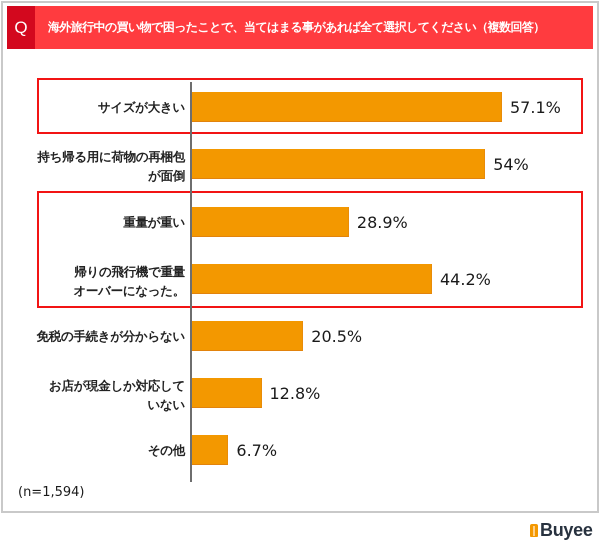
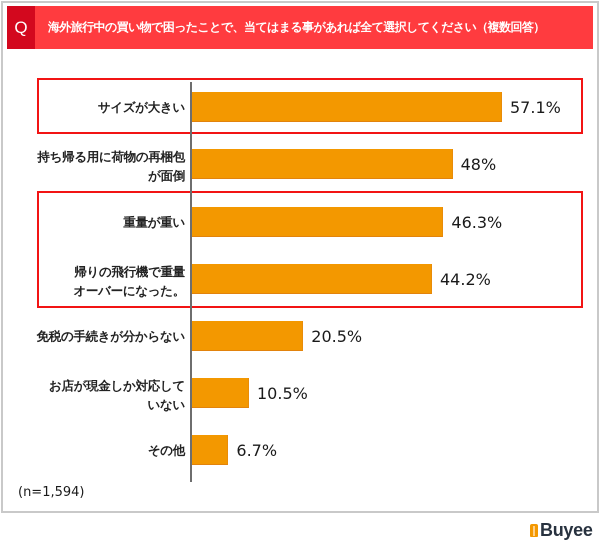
持ち帰る用に荷物の再梱包が面倒: 54% -> 48%
重量が重い: 28.9% -> 46.3%
お店が現金しか対応していない: 12.8% -> 10.5%
